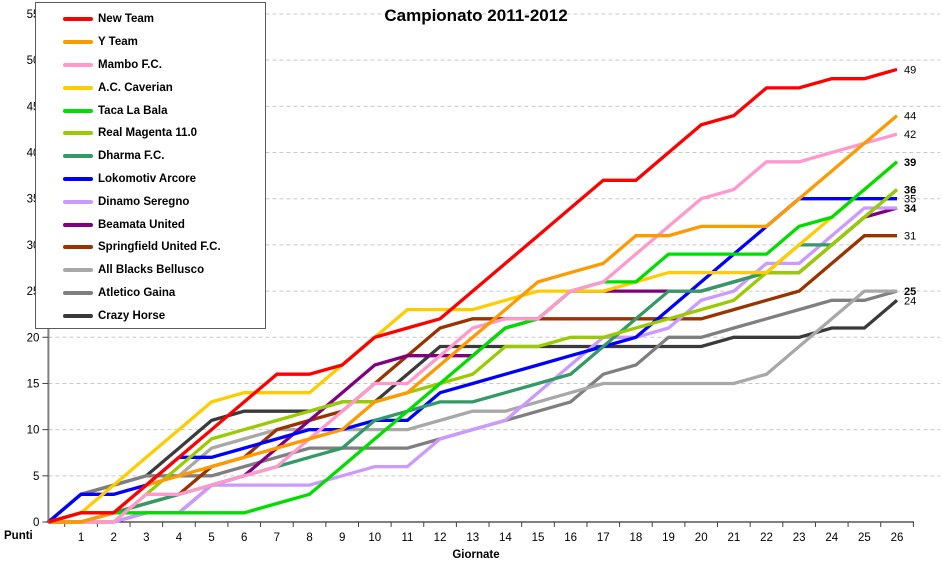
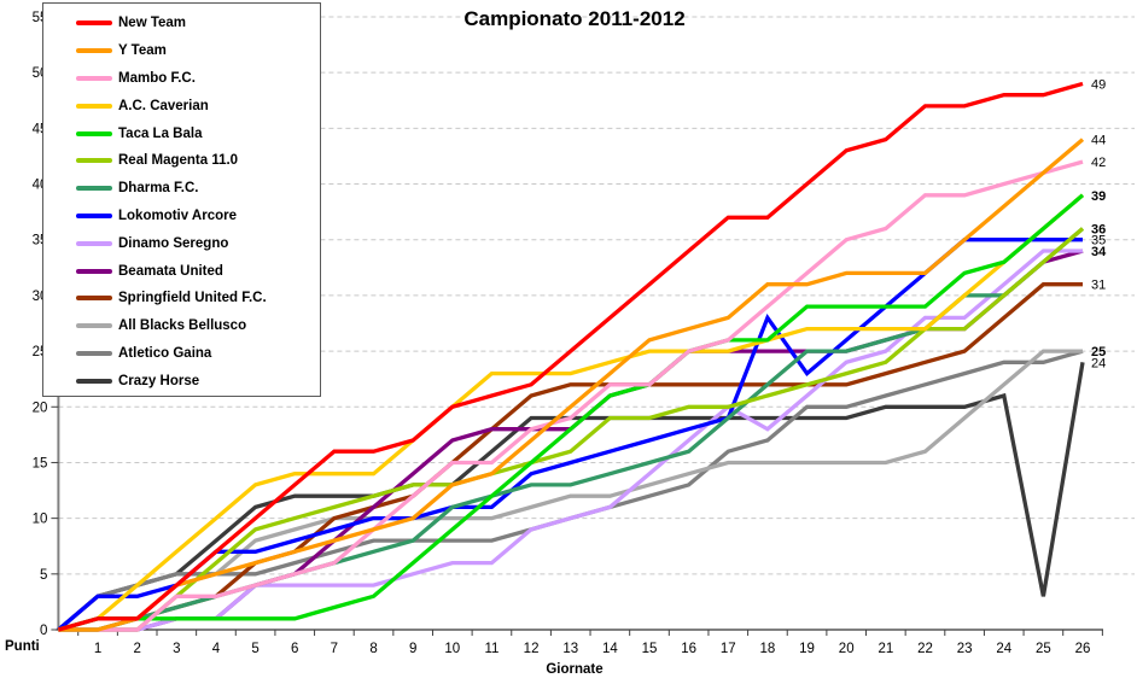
Mambo F.C./13: 21 -> 19
Lokomotiv Arcore/18: 20 -> 28
Dinamo Seregno/18: 20 -> 18
Crazy Horse/25: 21 -> 3
